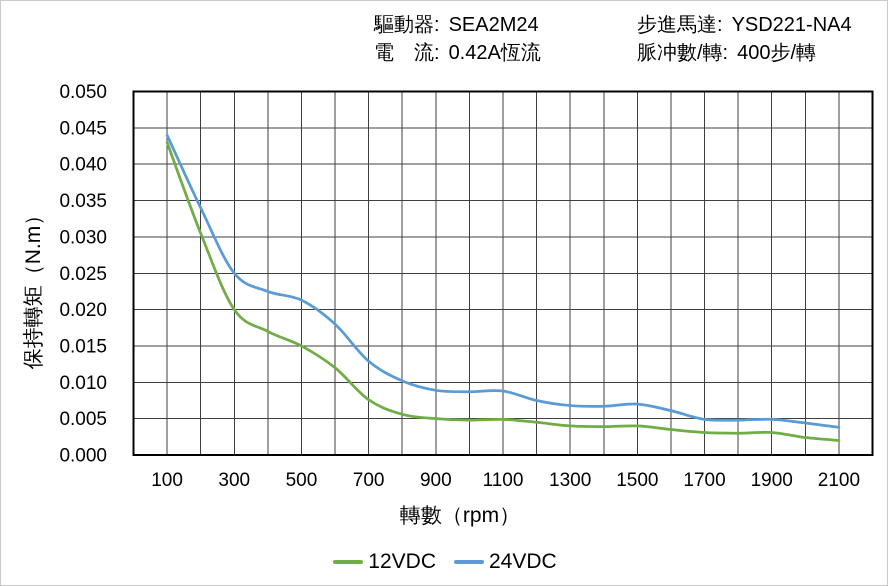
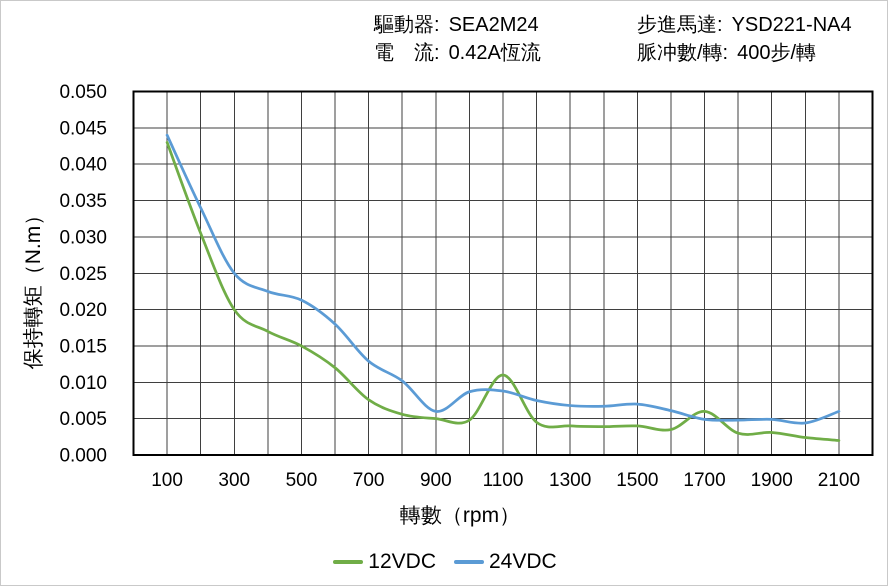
24VDC/900: 0.009 -> 0.006
12VDC/1100: 0.005 -> 0.011
12VDC/1700: 0.003 -> 0.006
24VDC/2100: 0.004 -> 0.006
